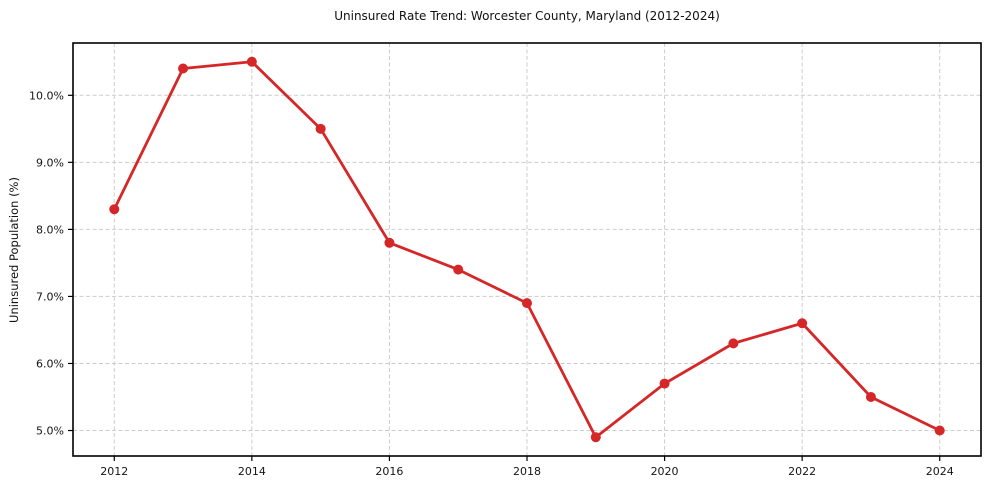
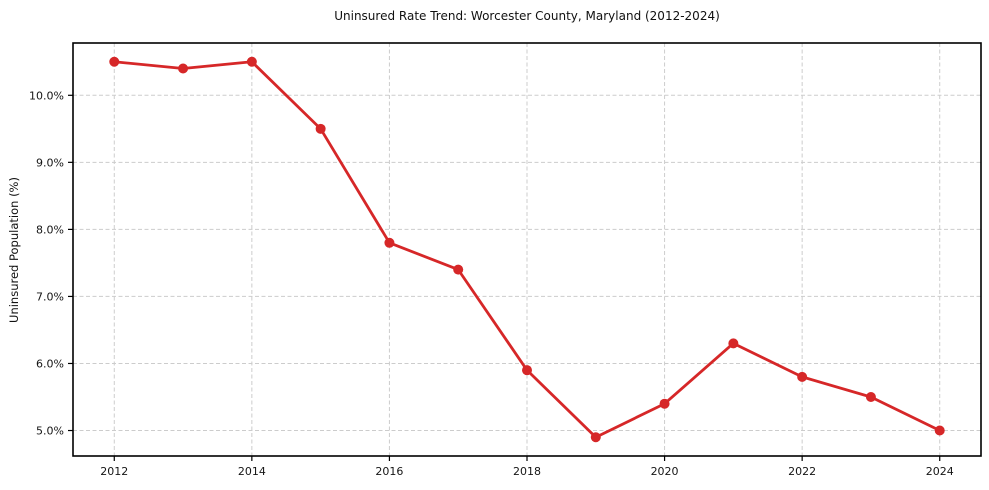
2012: 8.3% -> 10.5%
2018: 6.9% -> 5.9%
2020: 5.7% -> 5.4%
2022: 6.6% -> 5.8%
